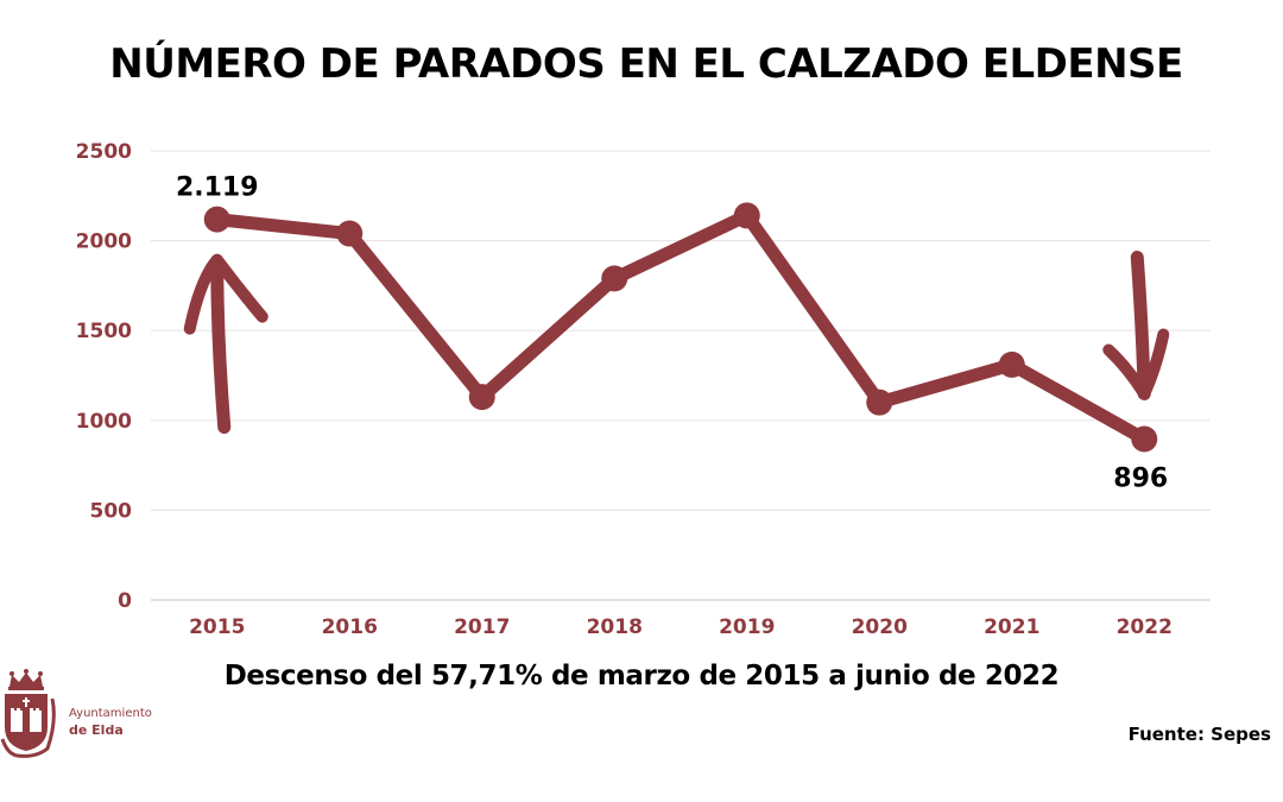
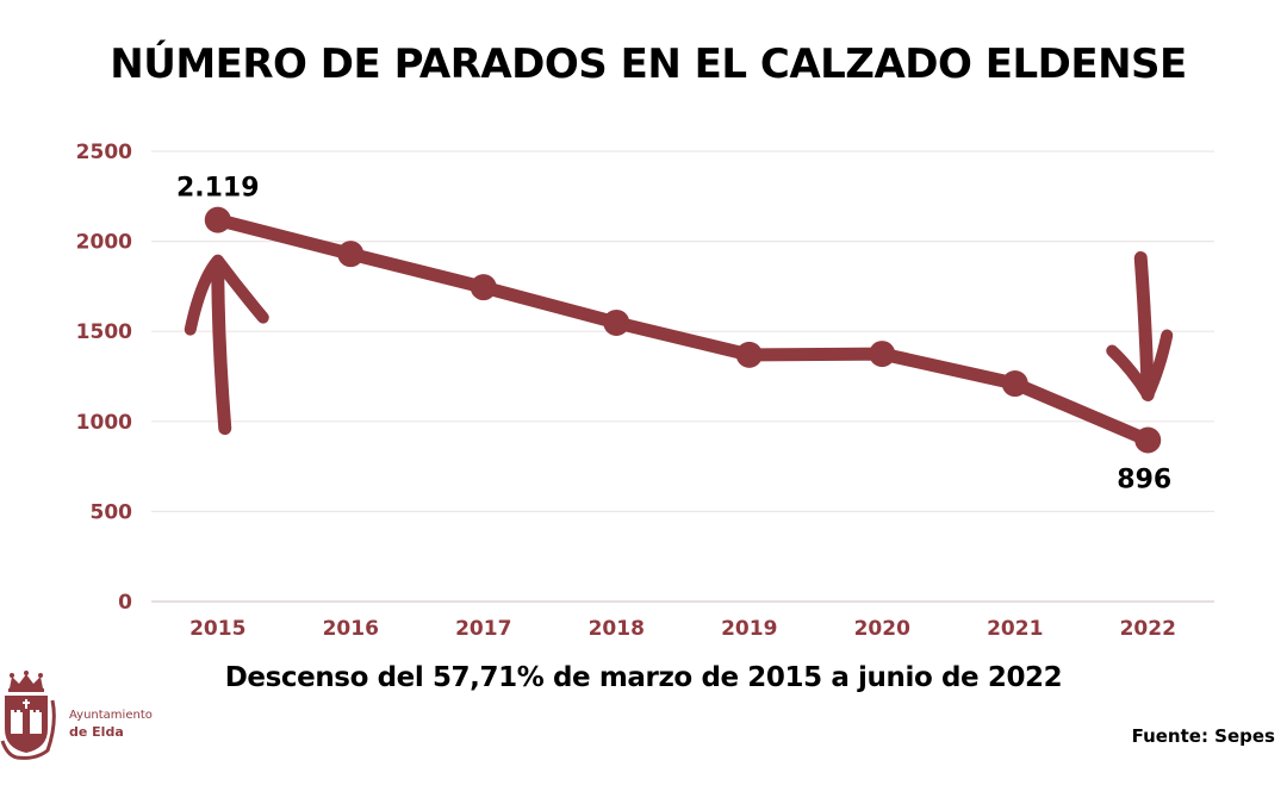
2016: 2040 -> 1930
2017: 1130 -> 1740
2018: 1790 -> 1550
2019: 2140 -> 1370
2020: 1100 -> 1380
2021: 1310 -> 1210
